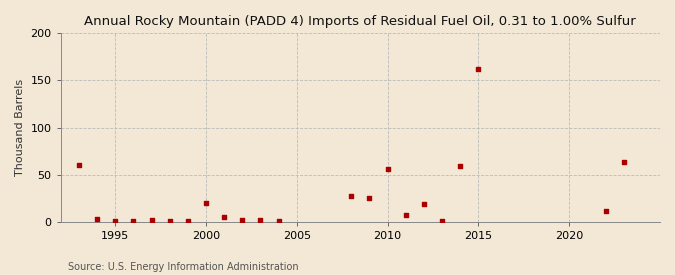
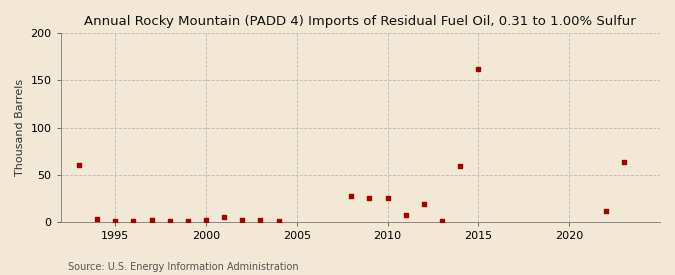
2000: 20 -> 2
2010: 56 -> 25
